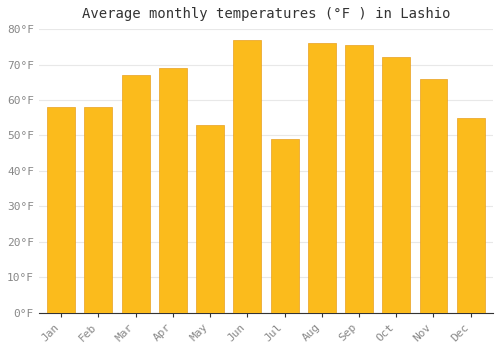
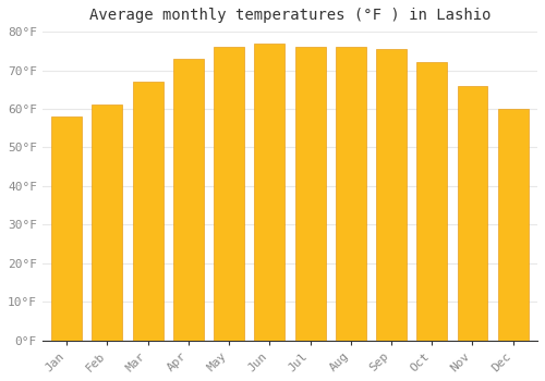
Feb: 58.0°F -> 61.0°F
Apr: 69.0°F -> 73.0°F
May: 53.0°F -> 76.0°F
Jul: 49.0°F -> 76.0°F
Dec: 55.0°F -> 60.0°F
